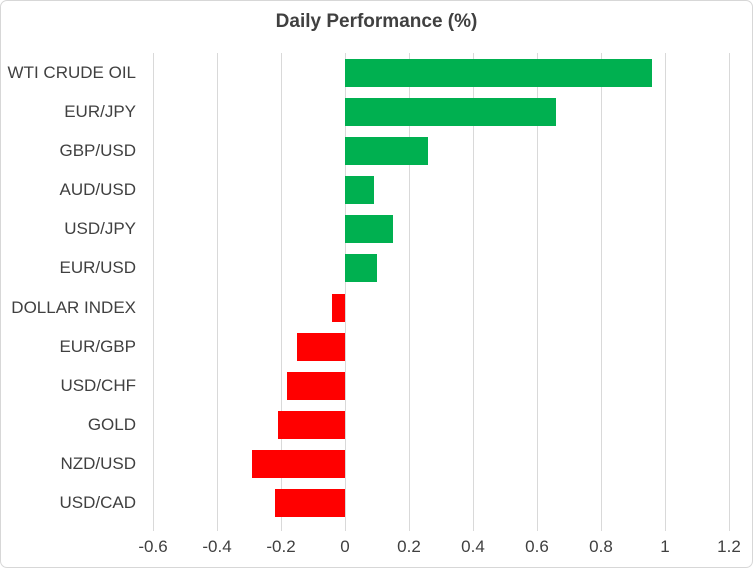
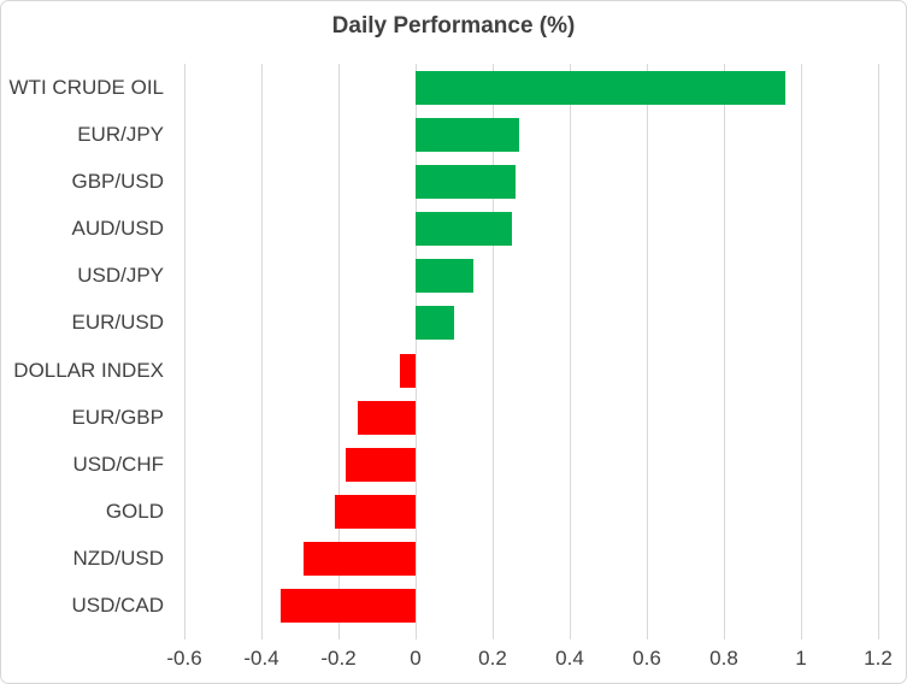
EUR/JPY: 0.66 -> 0.27
AUD/USD: 0.09 -> 0.25
USD/CAD: -0.22 -> -0.35
